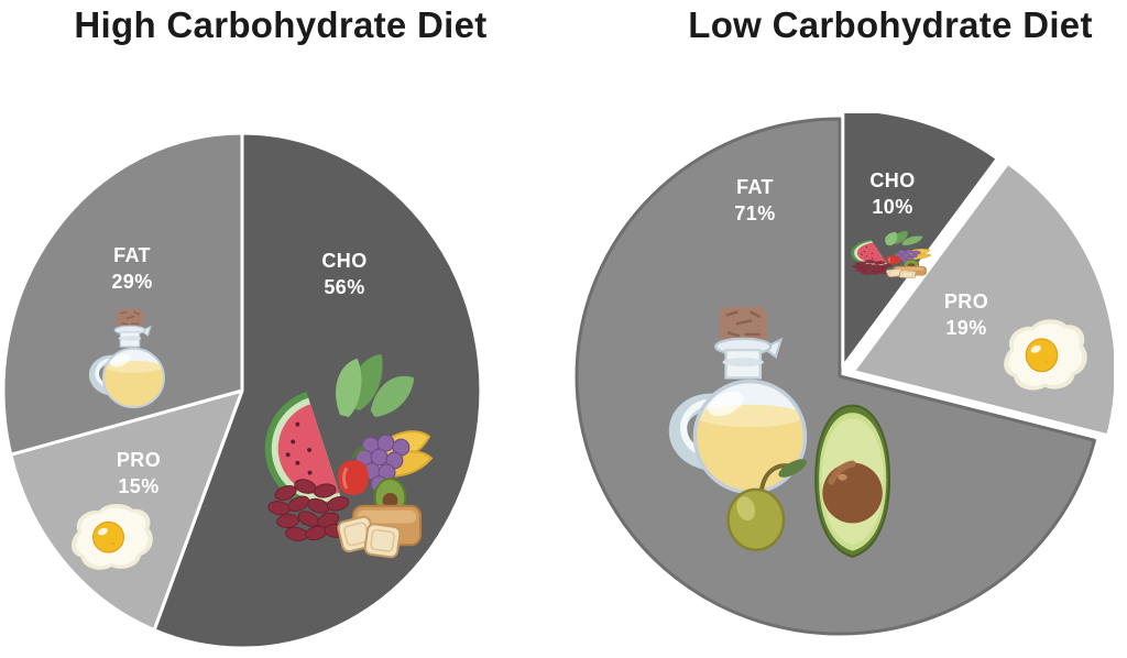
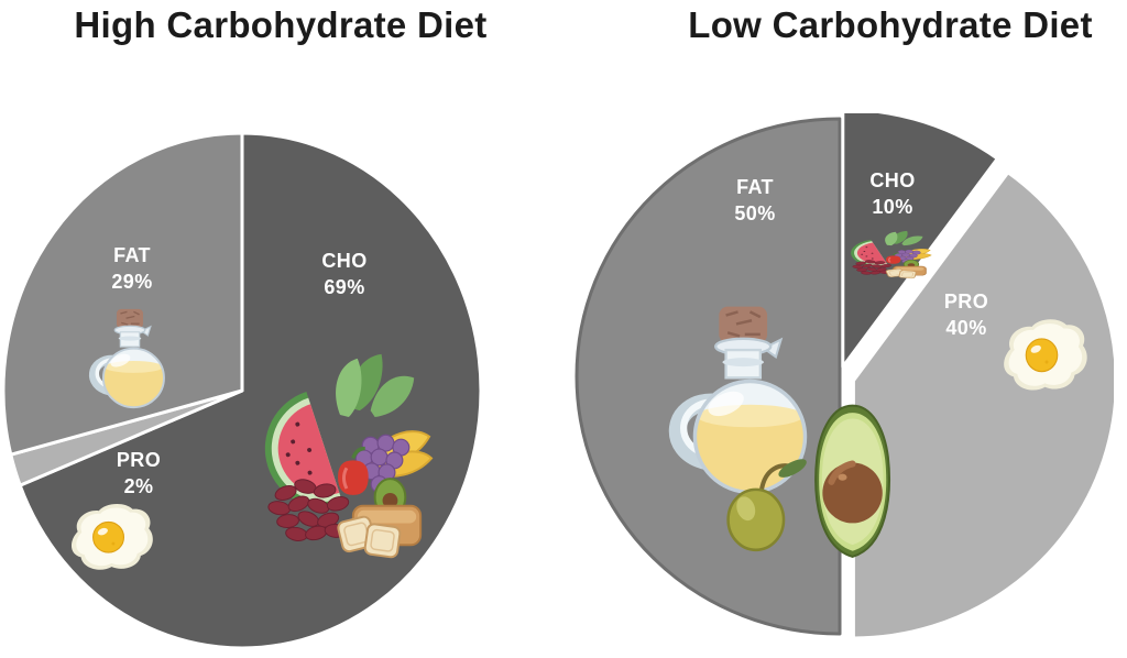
High Carbohydrate Diet/CHO: 56% -> 69%
High Carbohydrate Diet/PRO: 15% -> 2%
Low Carbohydrate Diet/PRO: 19% -> 40%
Low Carbohydrate Diet/FAT: 71% -> 50%
